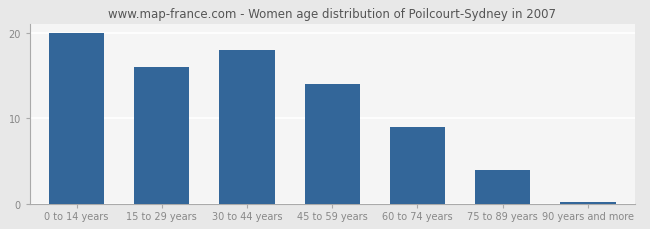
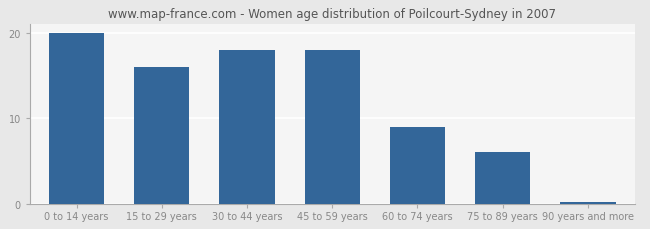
45 to 59 years: 14.0 -> 18.0
75 to 89 years: 4.0 -> 6.0
